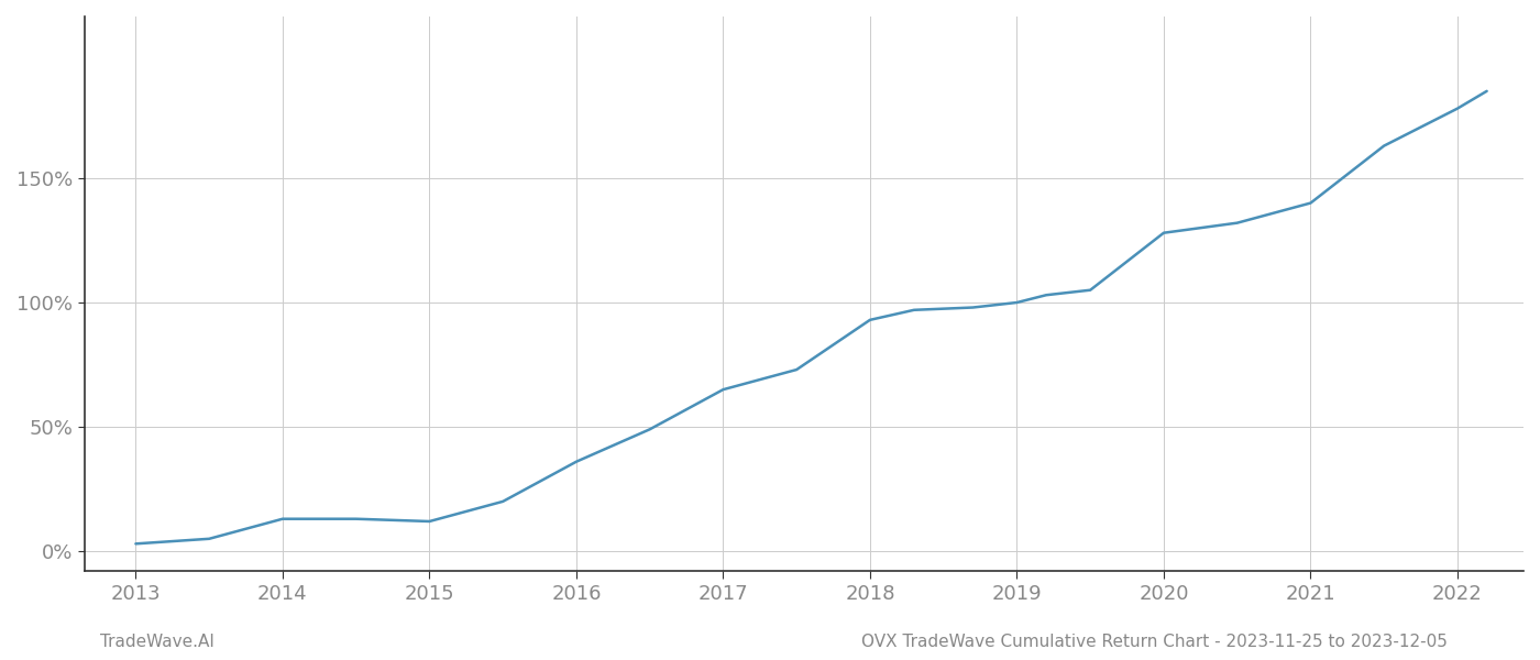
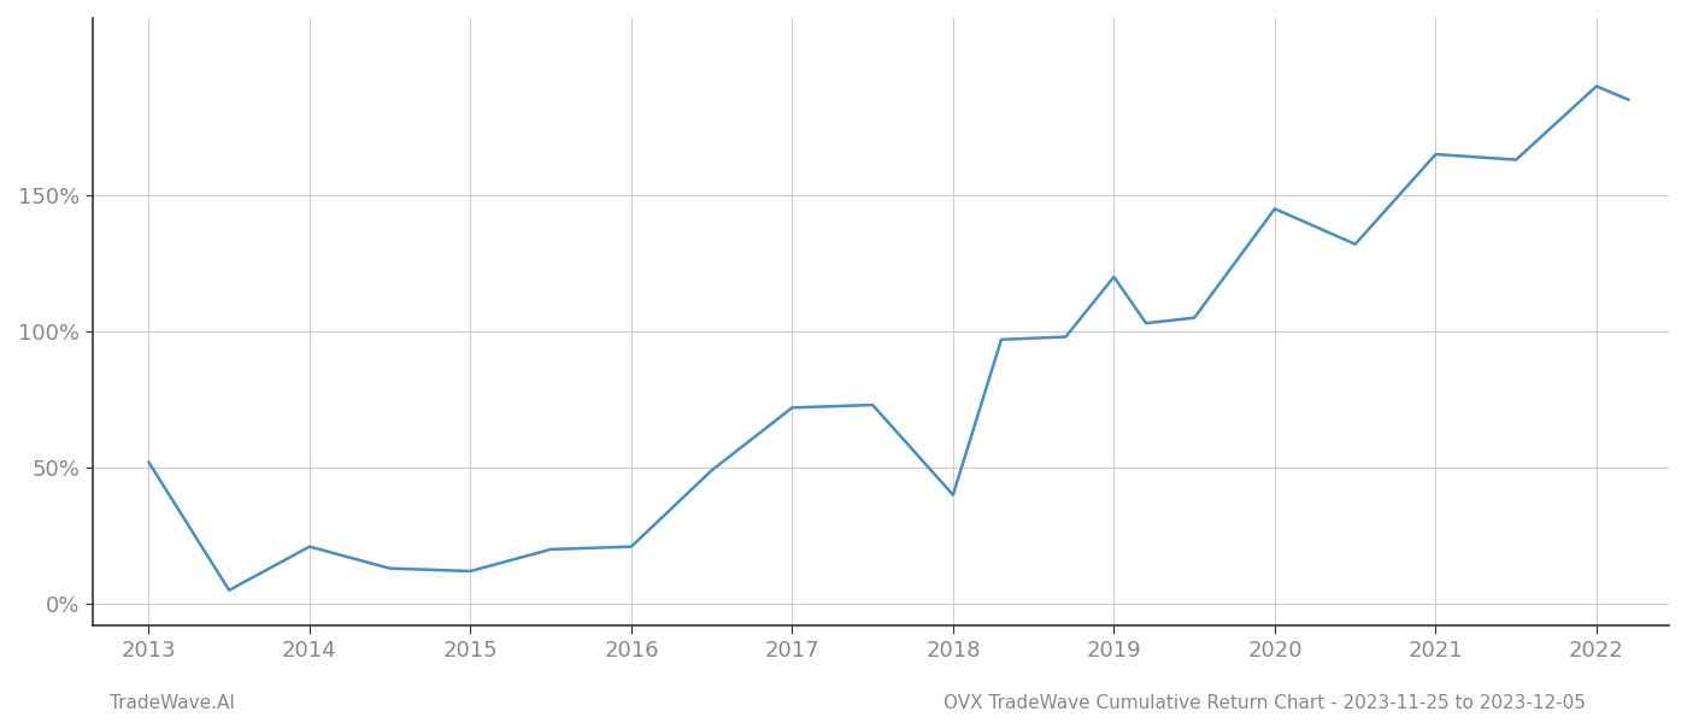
2013: 3% -> 52%
2014: 13% -> 21%
2016: 36% -> 21%
2017: 65% -> 72%
2018: 93% -> 40%
2019: 100% -> 120%
2020: 128% -> 145%
2021: 140% -> 165%
2022: 178% -> 190%
